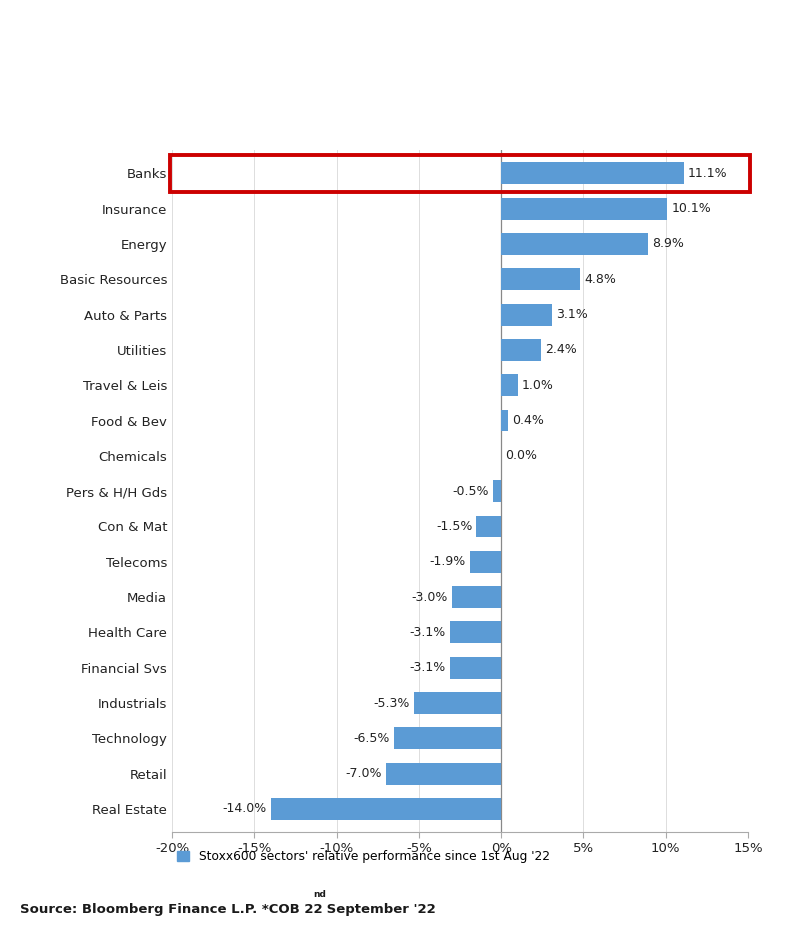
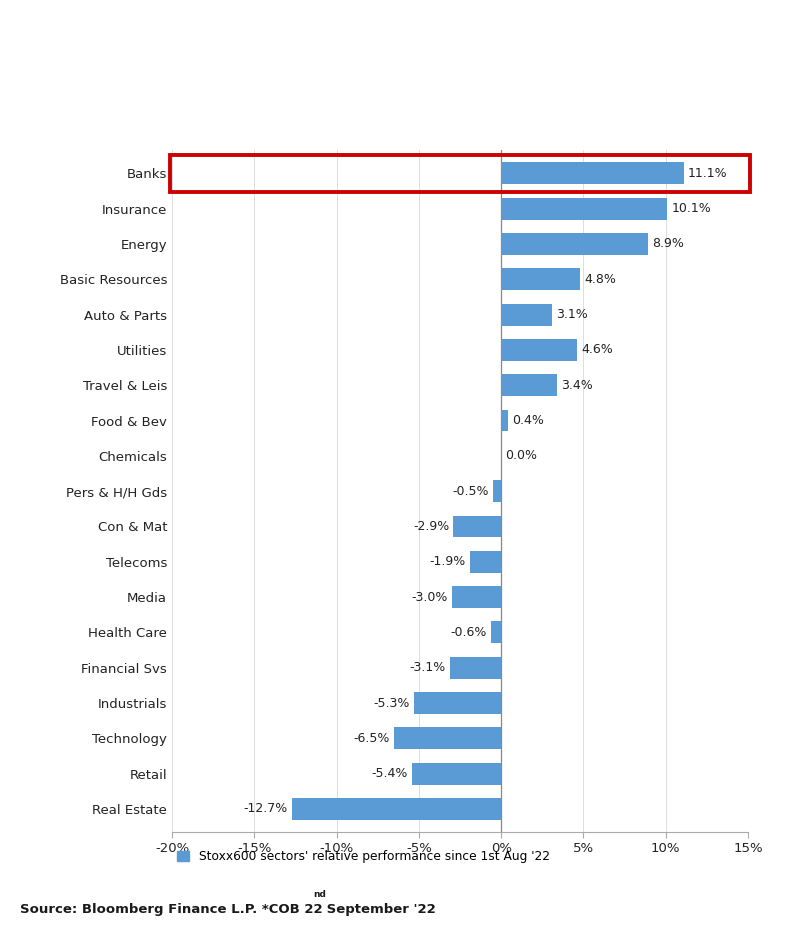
Utilities: 2.4% -> 4.6%
Travel & Leis: 1.0% -> 3.4%
Con & Mat: -1.5% -> -2.9%
Health Care: -3.1% -> -0.6%
Retail: -7.0% -> -5.4%
Real Estate: -14.0% -> -12.7%
